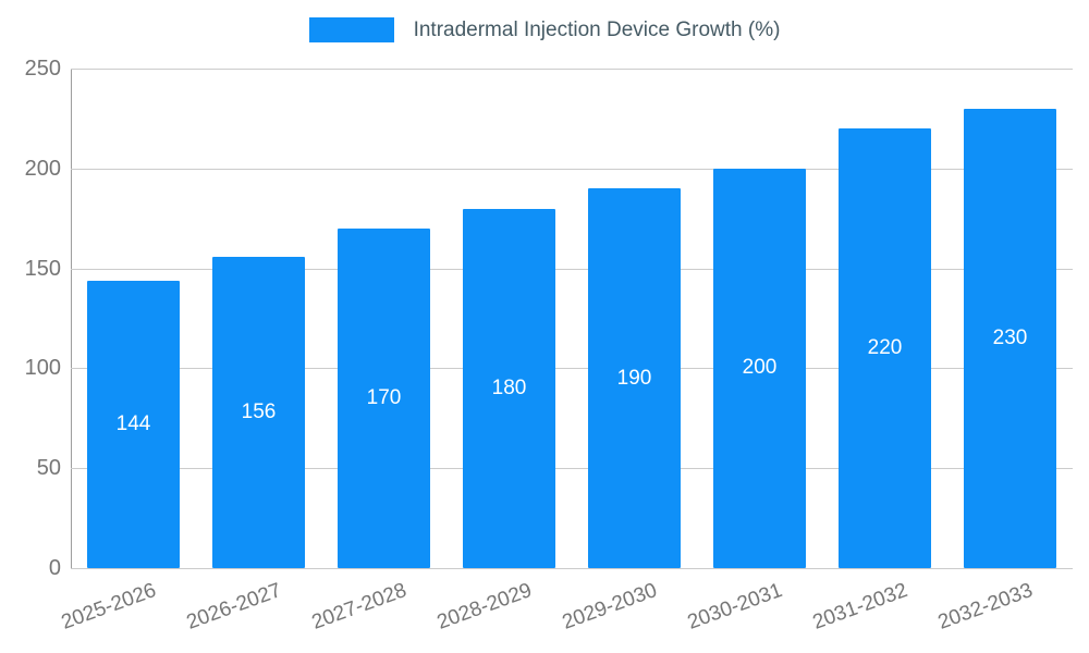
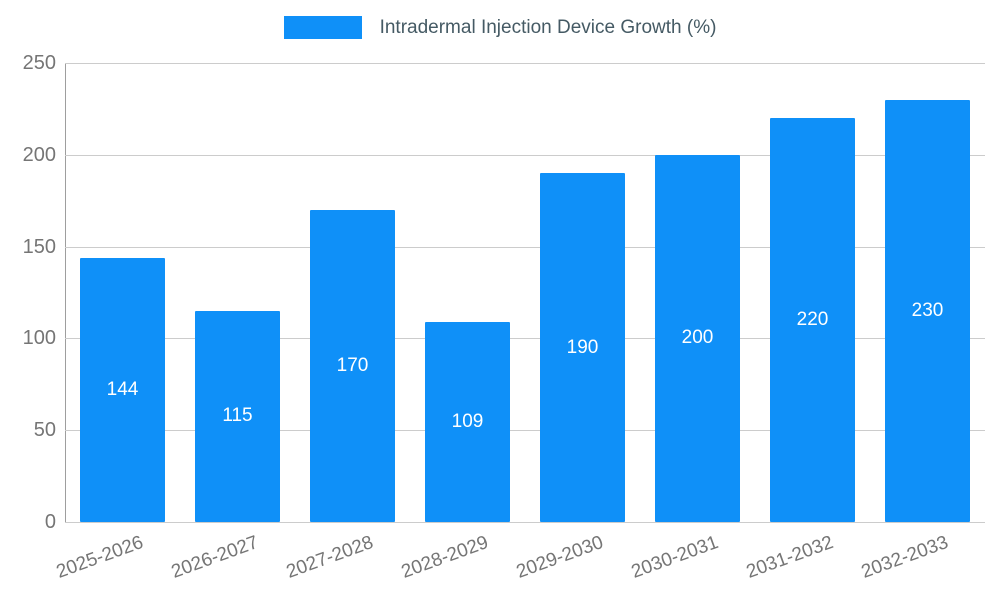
2026-2027: 156 -> 115
2028-2029: 180 -> 109
